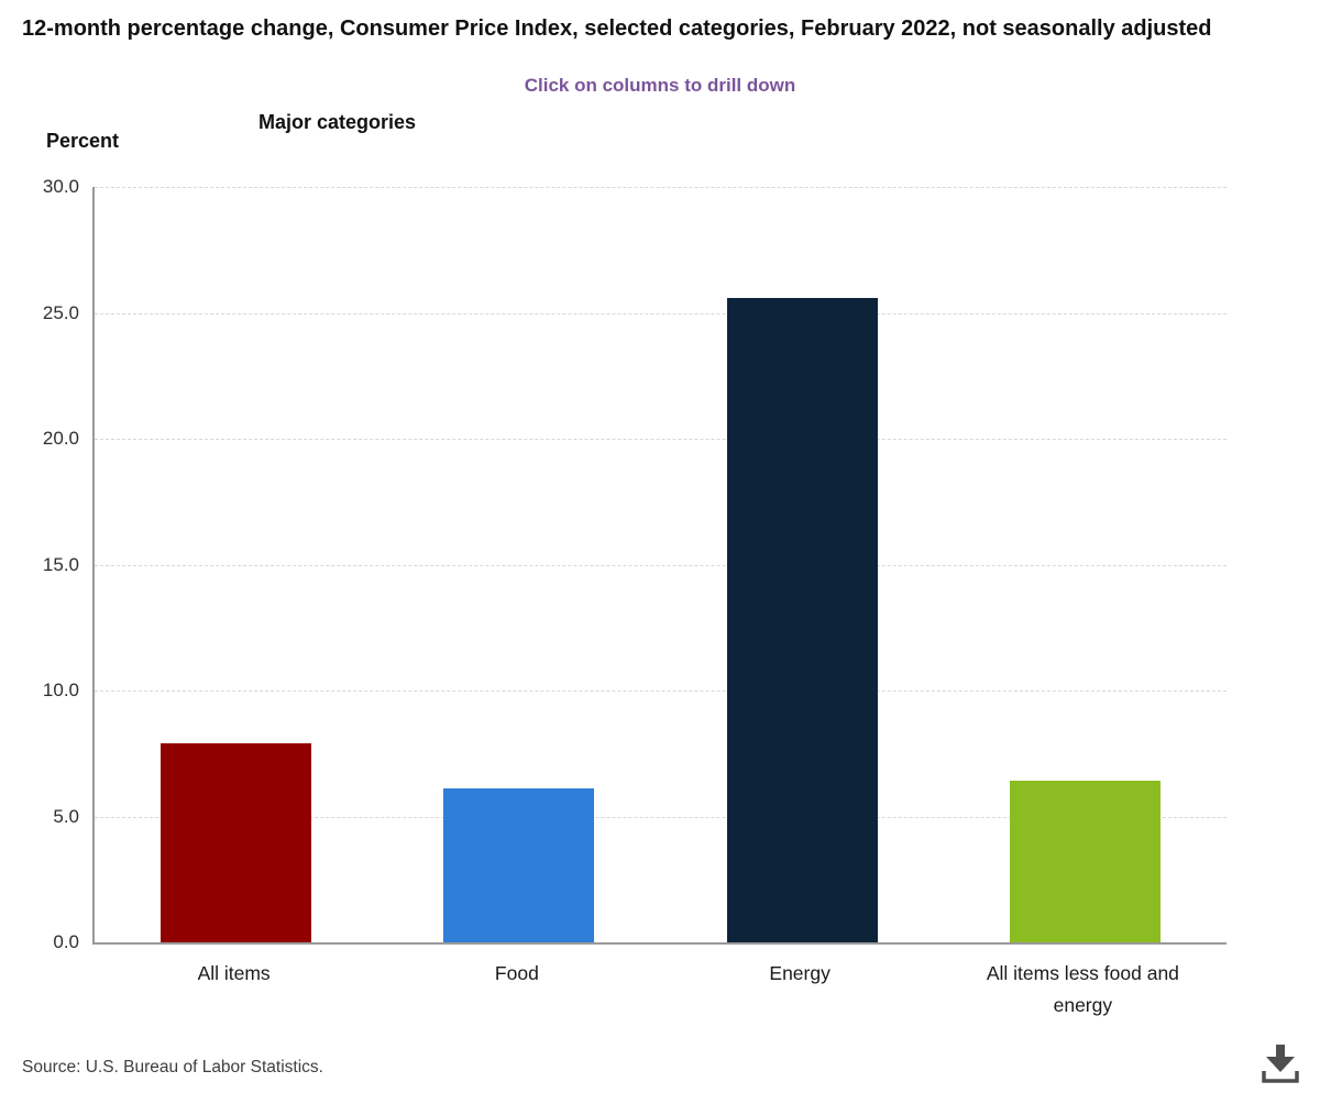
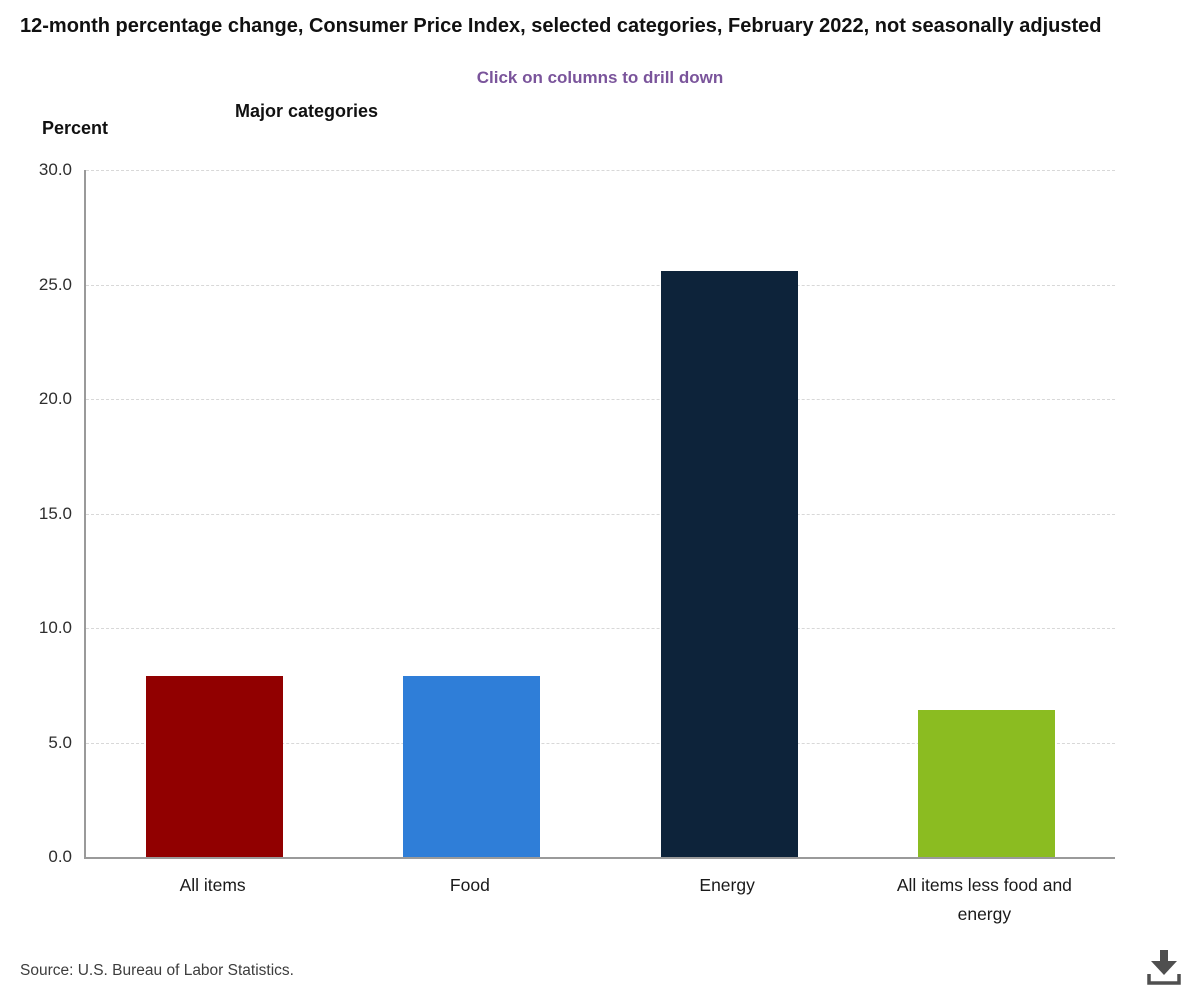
Food: 6.1 -> 7.9
